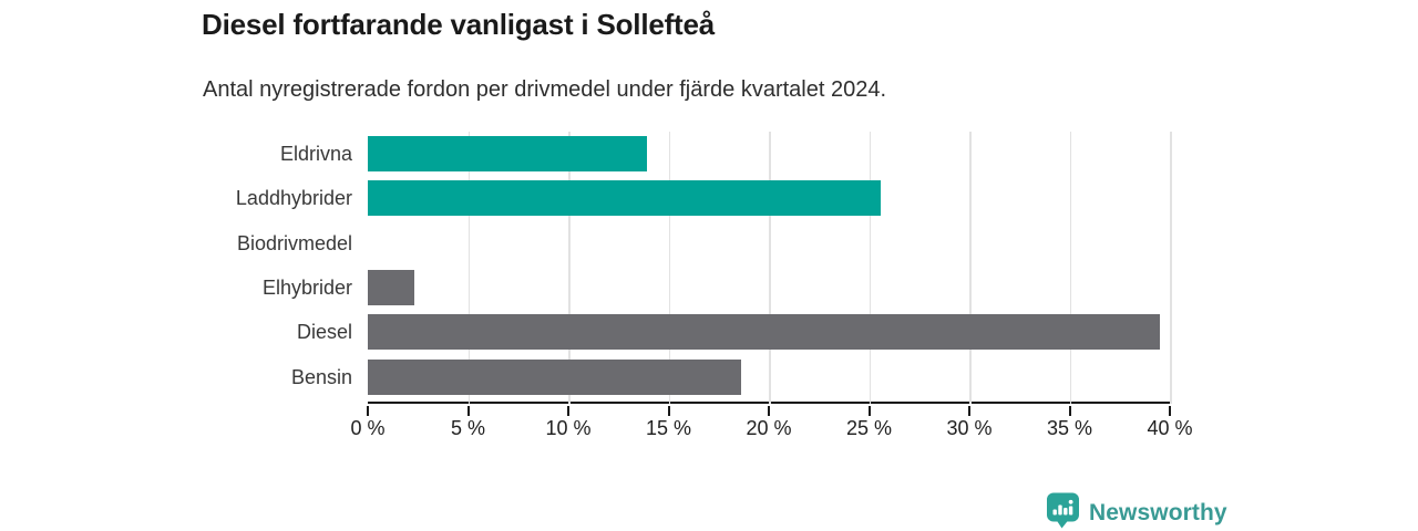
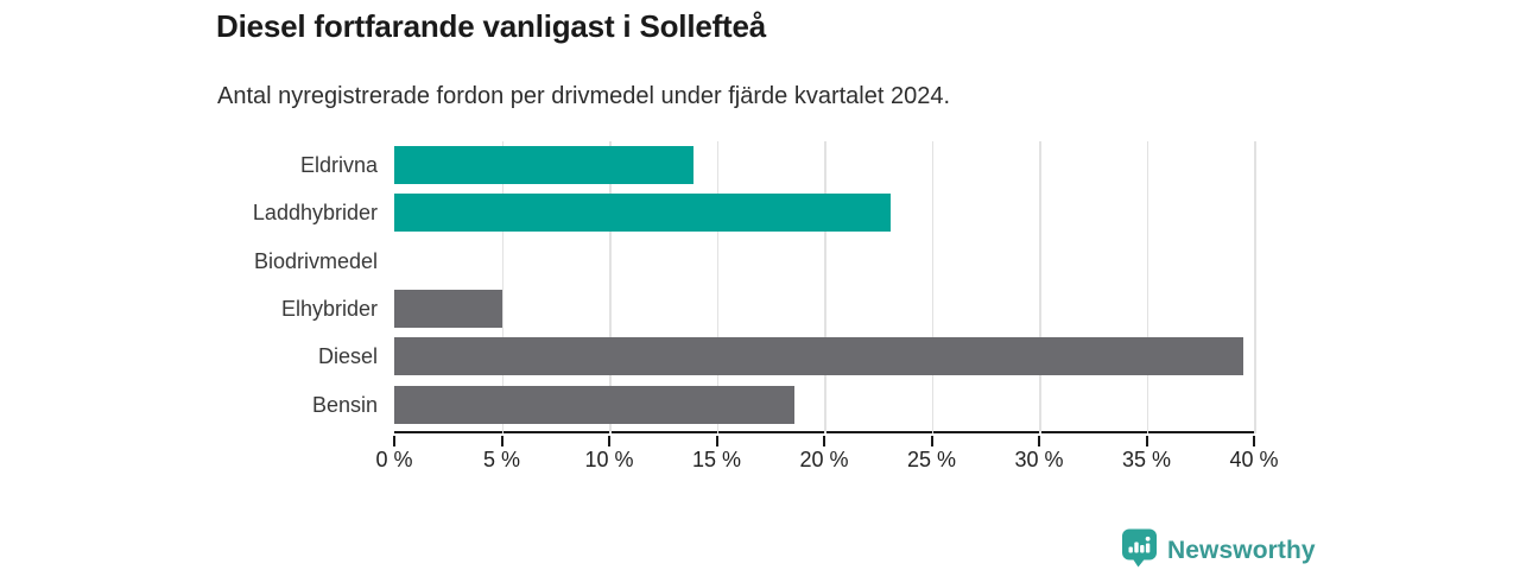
Laddhybrider: 25.6% -> 23.1%
Elhybrider: 2.3% -> 5.0%
